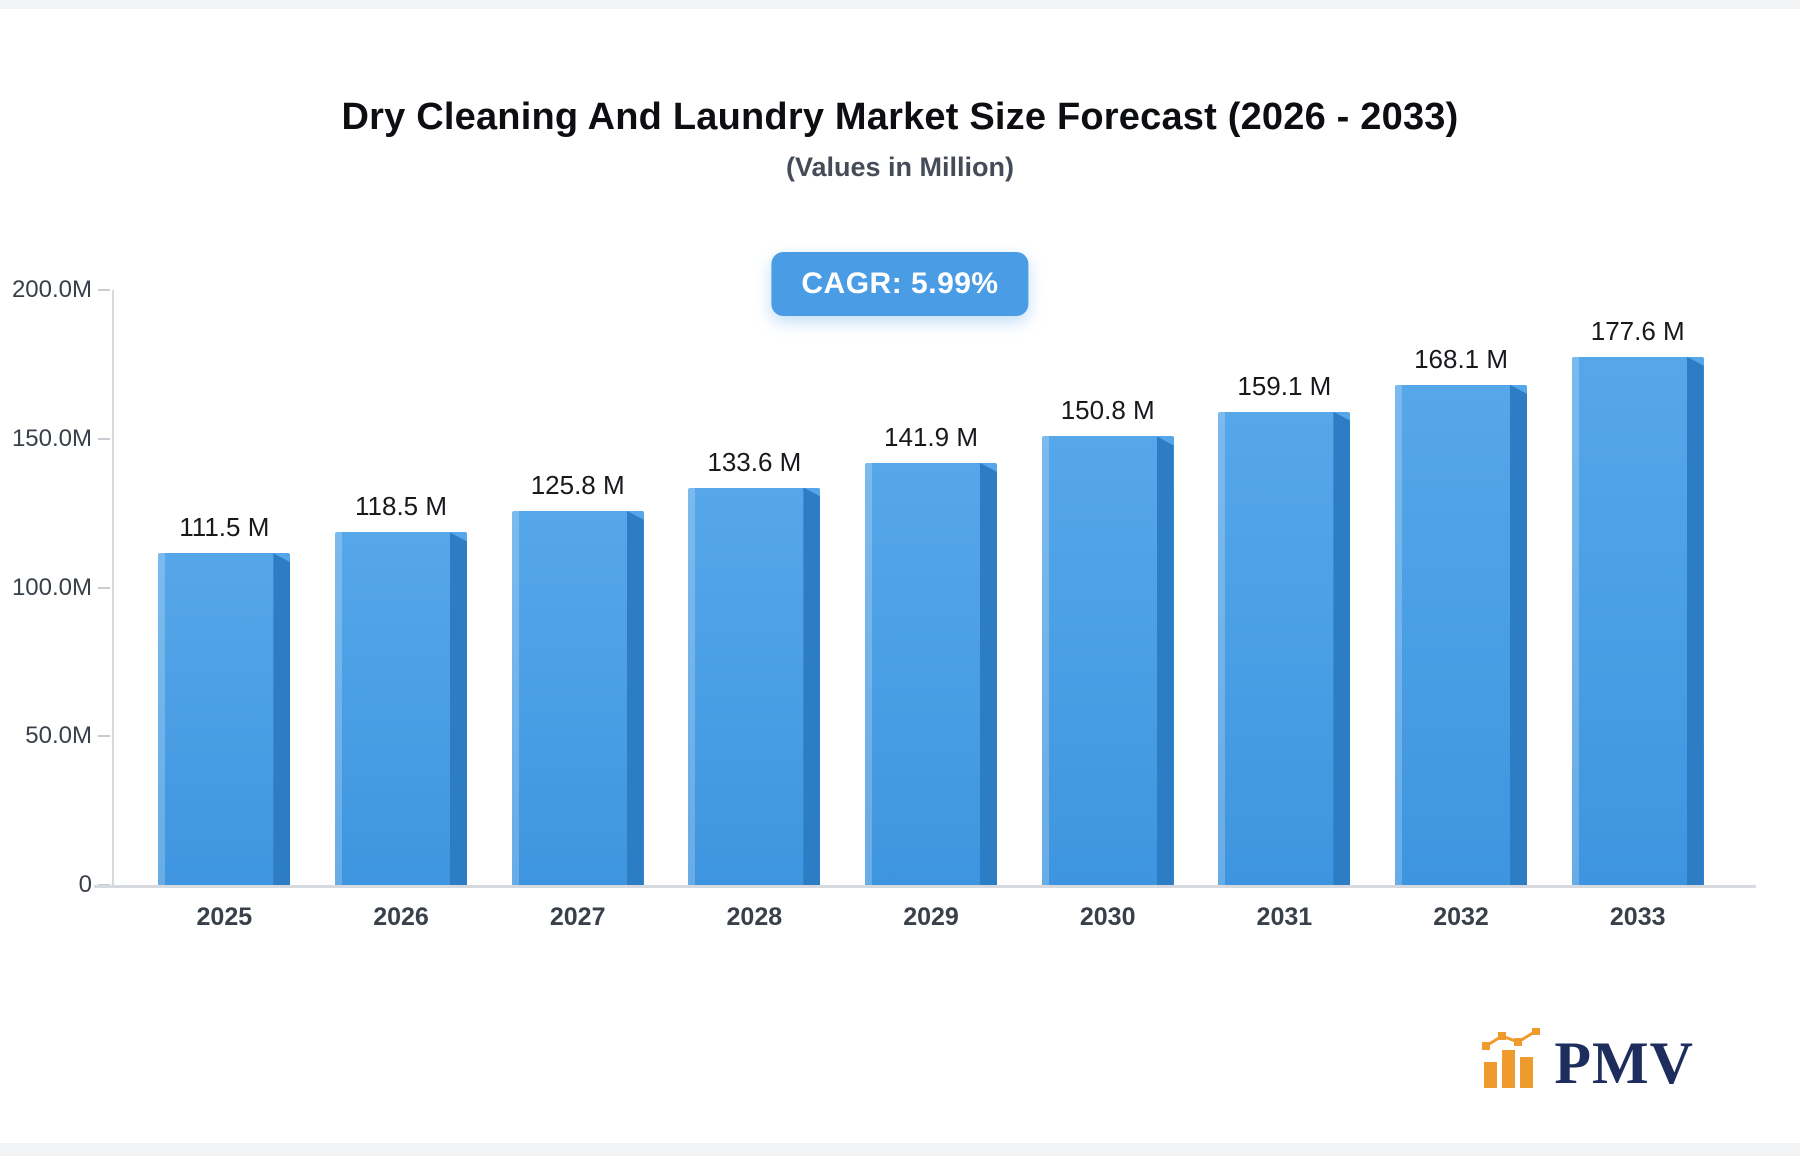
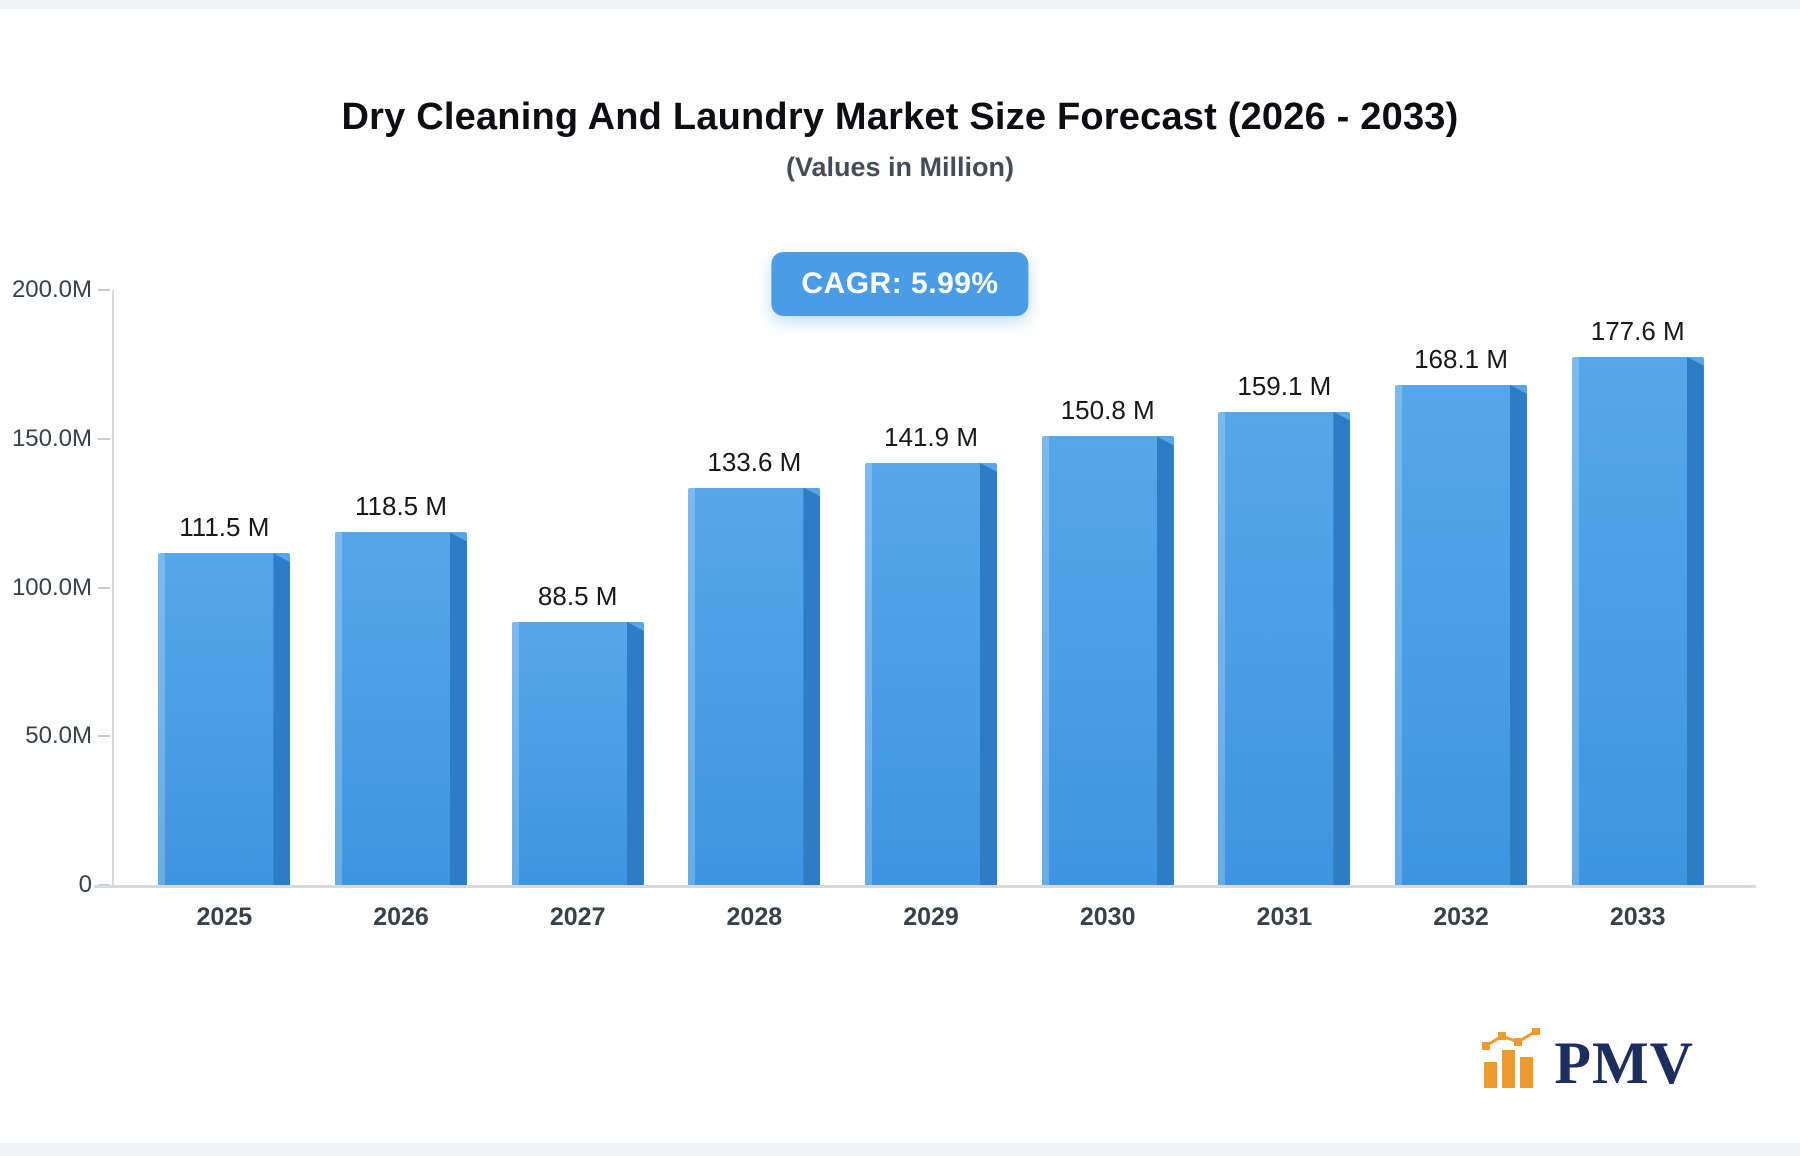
2027: 125.8 -> 88.5
